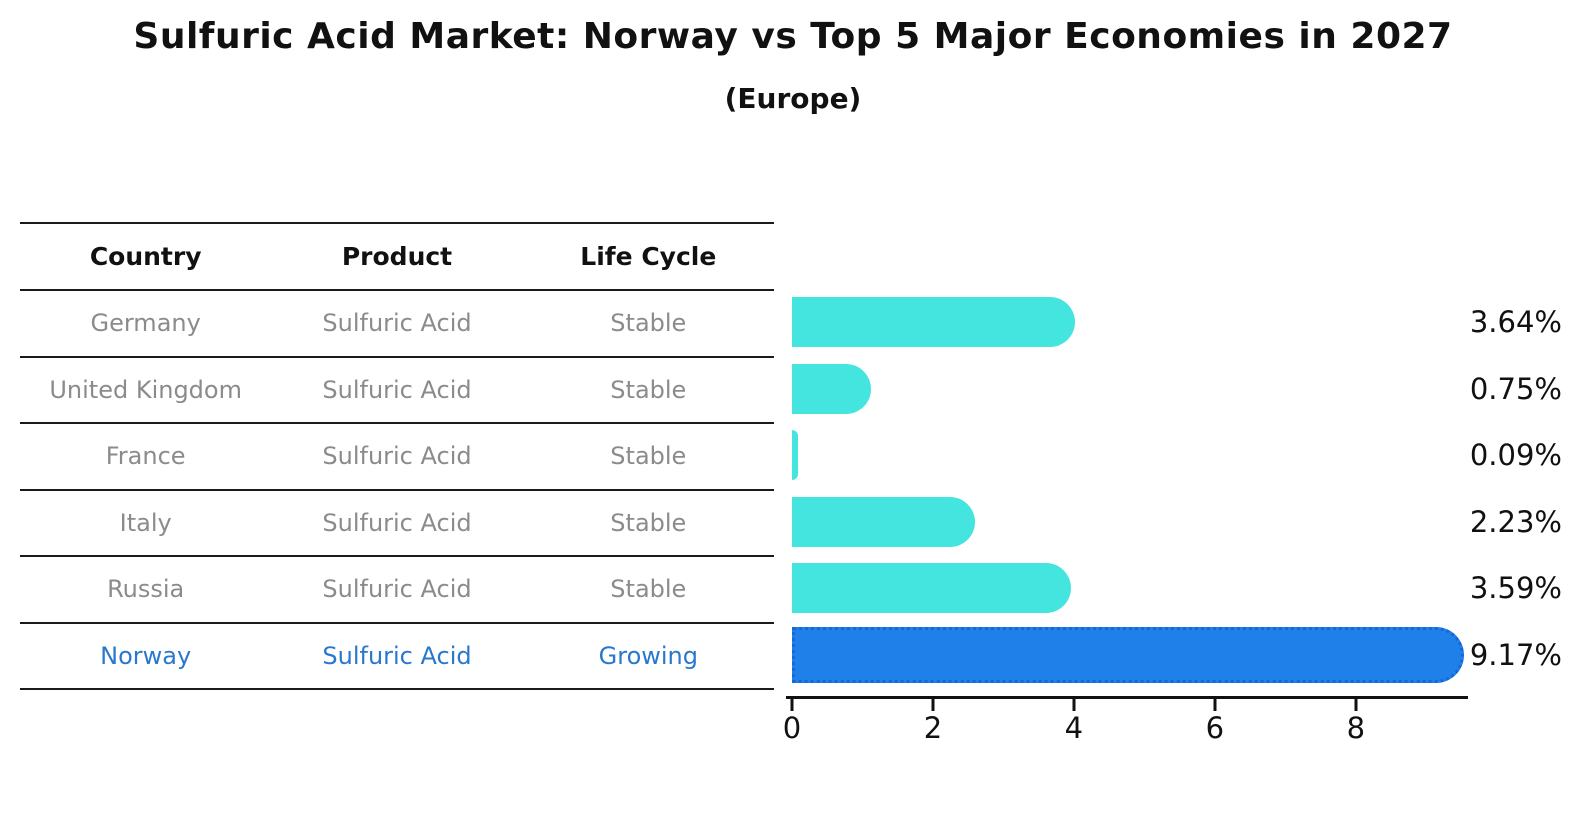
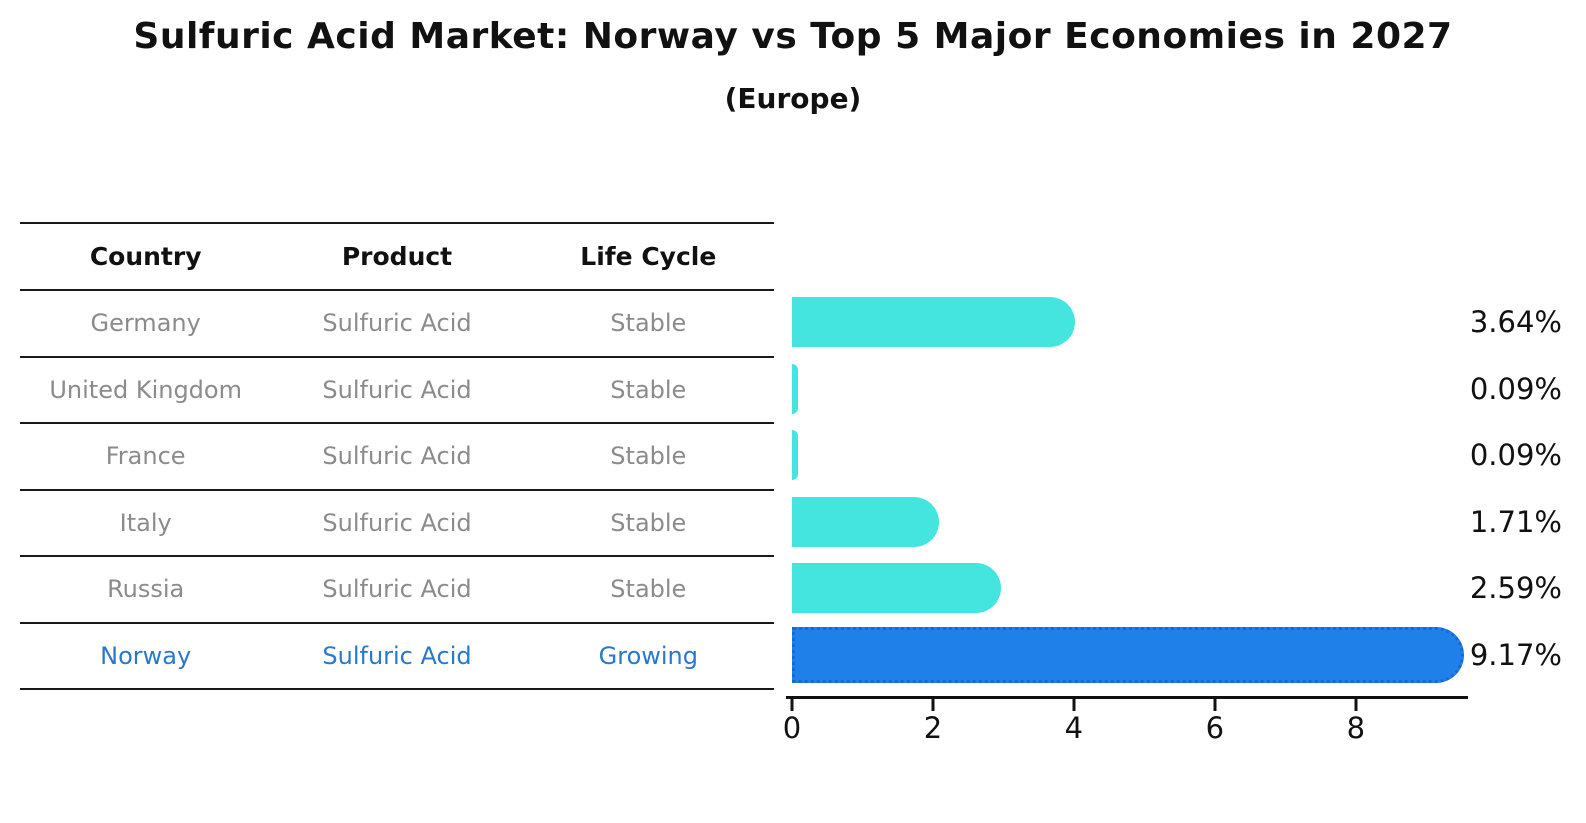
United Kingdom: 0.75% -> 0.09%
Italy: 2.23% -> 1.71%
Russia: 3.59% -> 2.59%
